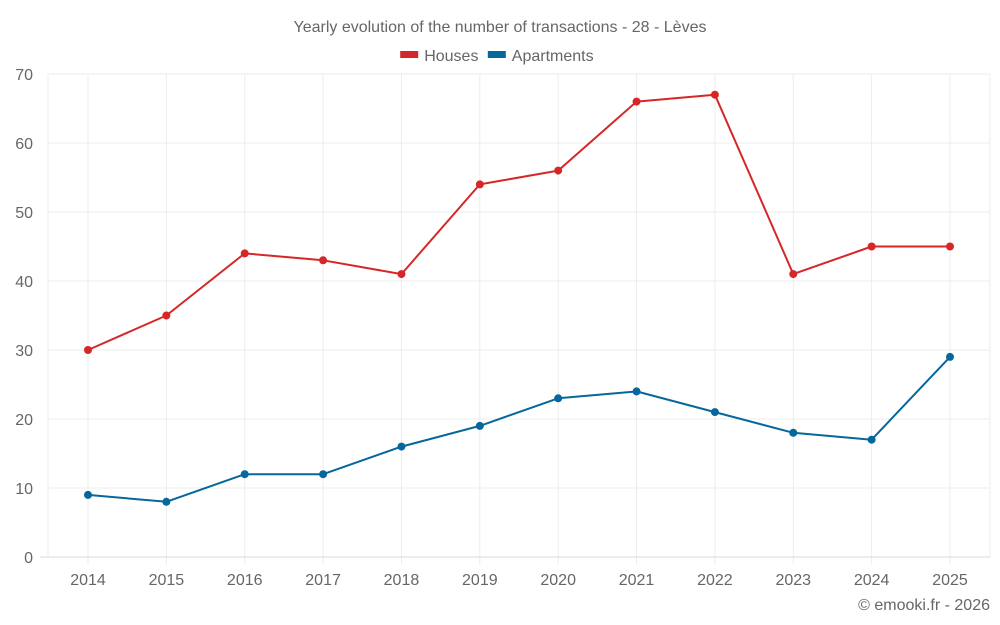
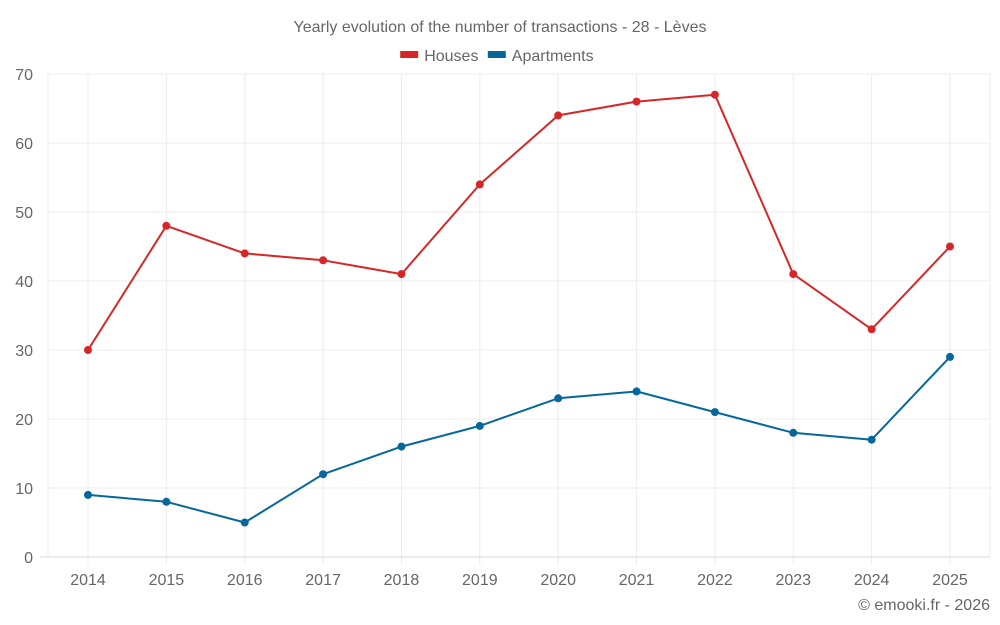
Houses/2015: 35 -> 48
Apartments/2016: 12 -> 5
Houses/2020: 56 -> 64
Houses/2024: 45 -> 33
